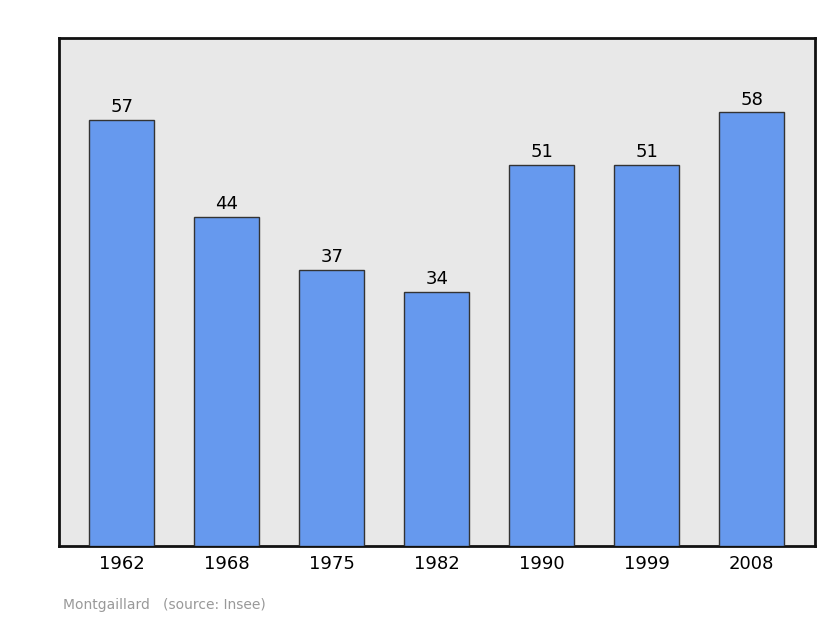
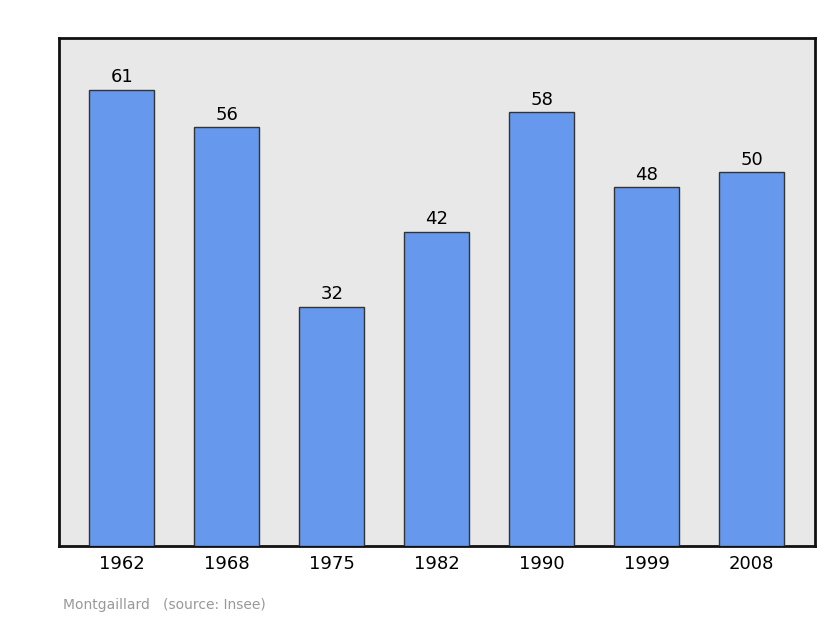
1962: 57 -> 61
1968: 44 -> 56
1975: 37 -> 32
1982: 34 -> 42
1990: 51 -> 58
1999: 51 -> 48
2008: 58 -> 50
